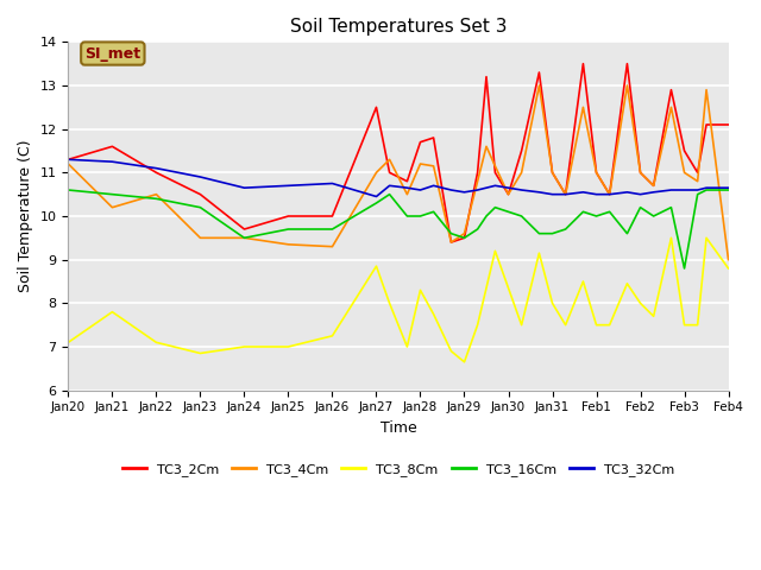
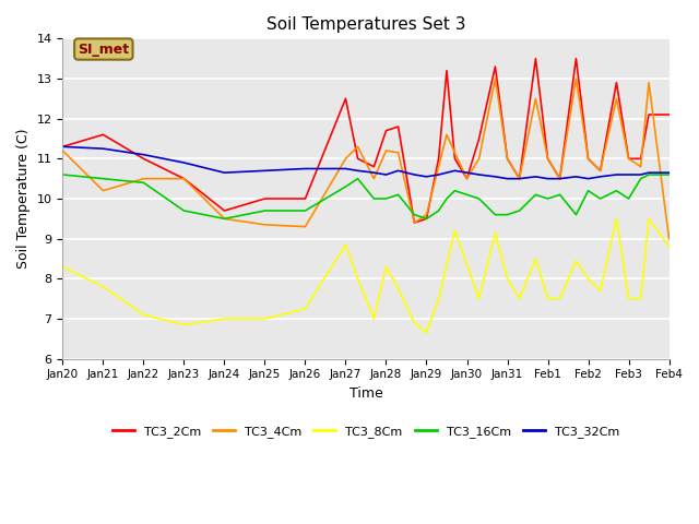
TC3_8Cm/Jan20: 7.10 -> 8.30
TC3_4Cm/Jan23: 9.50 -> 10.50
TC3_16Cm/Jan23: 10.2 -> 9.7
TC3_32Cm/Jan27: 10.45 -> 10.75
TC3_2Cm/Feb3: 11.5 -> 11.0
TC3_16Cm/Feb3: 8.8 -> 10.0
